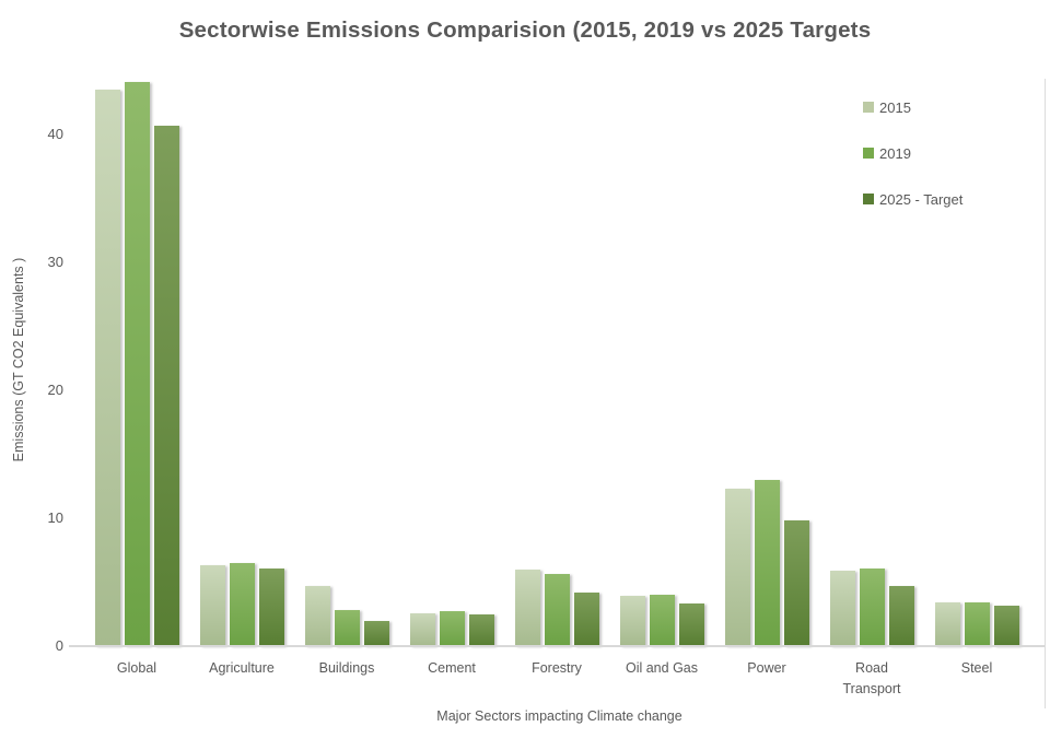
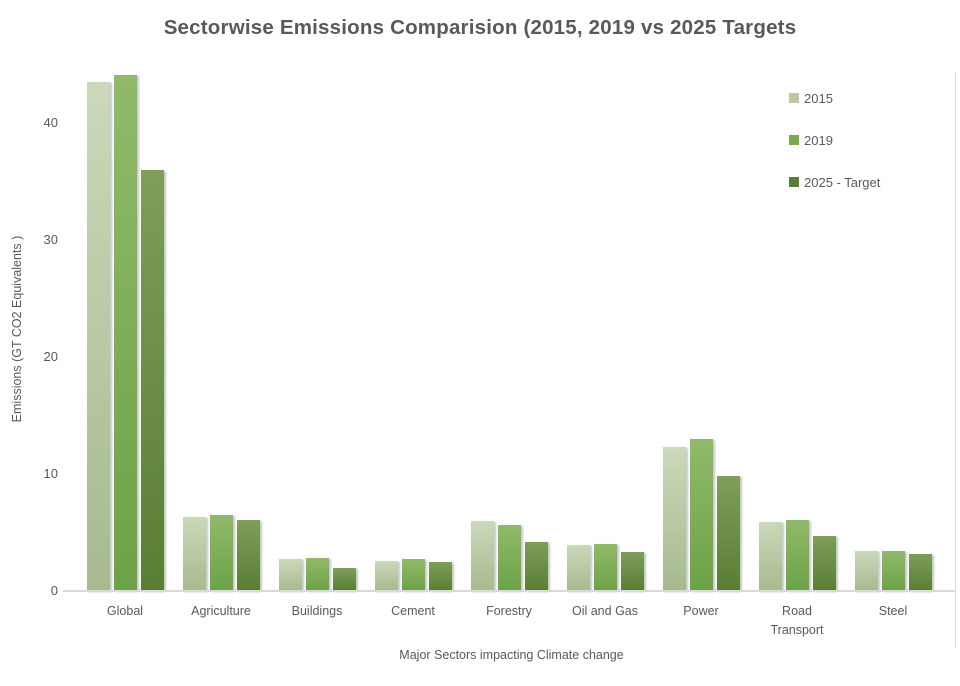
2025 - Target/Global: 40.7 -> 36.0
2015/Buildings: 4.7 -> 2.7
